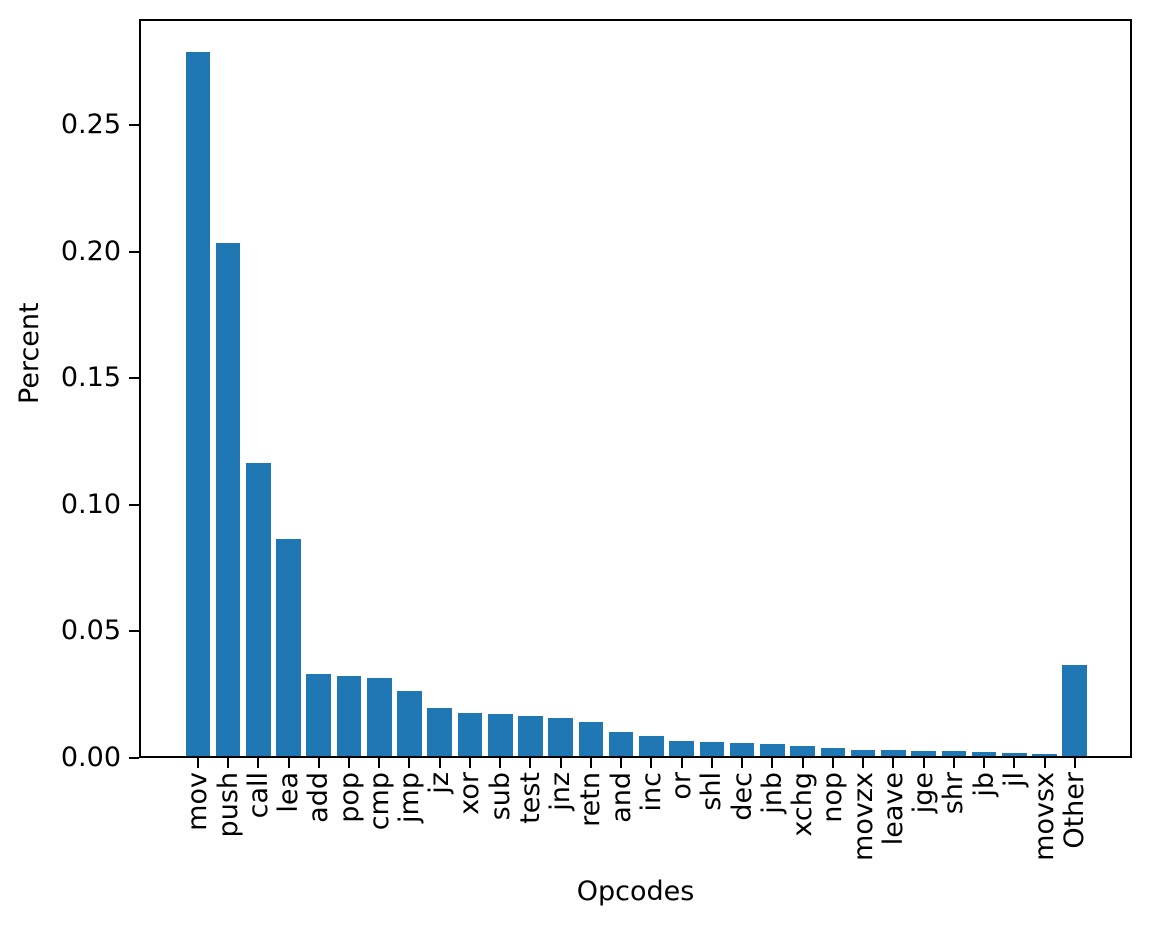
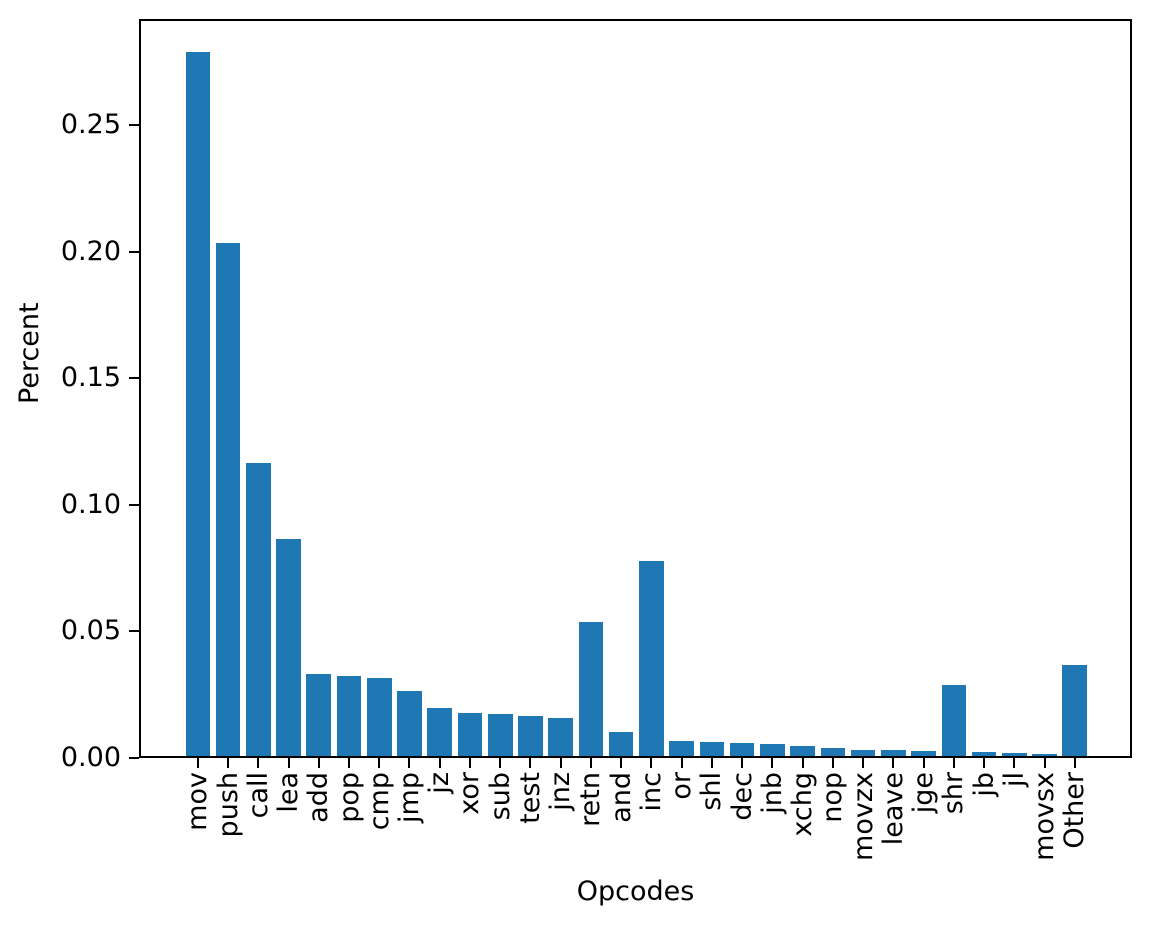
retn: 0.013 -> 0.053
inc: 0.008 -> 0.077
shr: 0.002 -> 0.028
